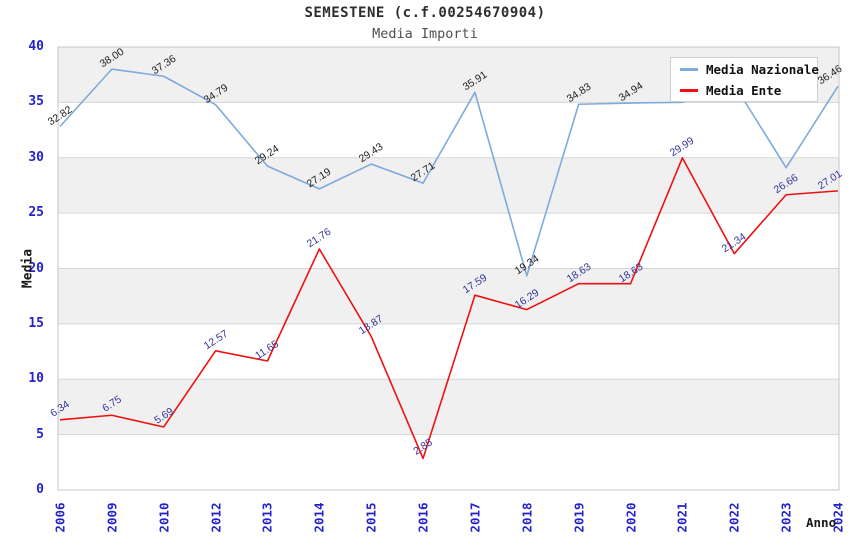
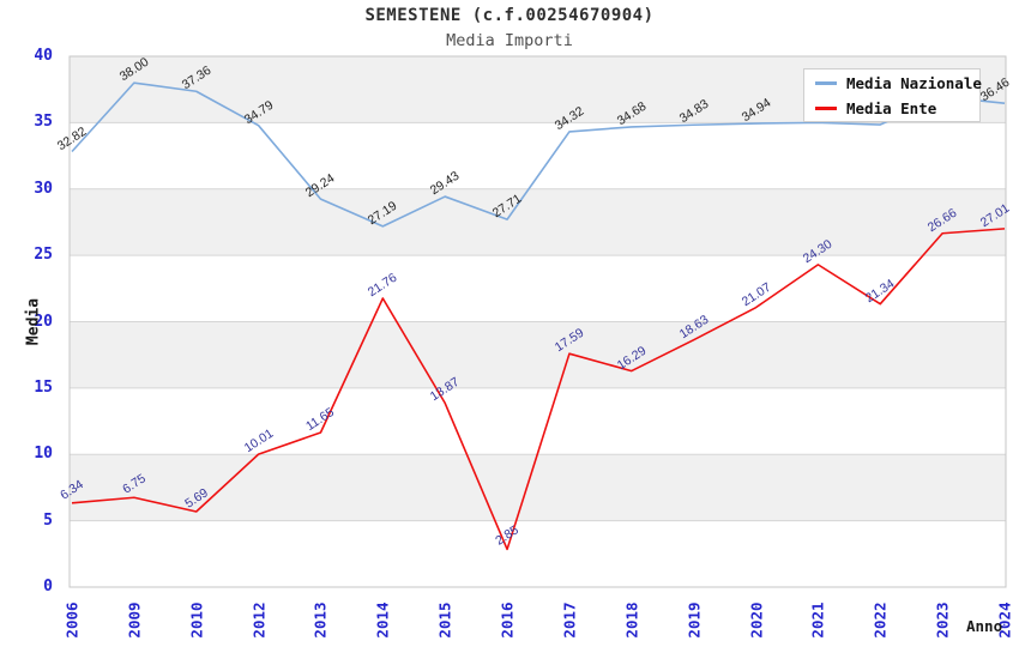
Media Ente/2012: 12.57 -> 10.01
Media Nazionale/2017: 35.91 -> 34.32
Media Nazionale/2018: 19.34 -> 34.68
Media Ente/2020: 18.63 -> 21.07
Media Ente/2021: 29.99 -> 24.30
Media Nazionale/2022: 36.6 -> 34.9
Media Nazionale/2023: 29.1 -> 37.0
